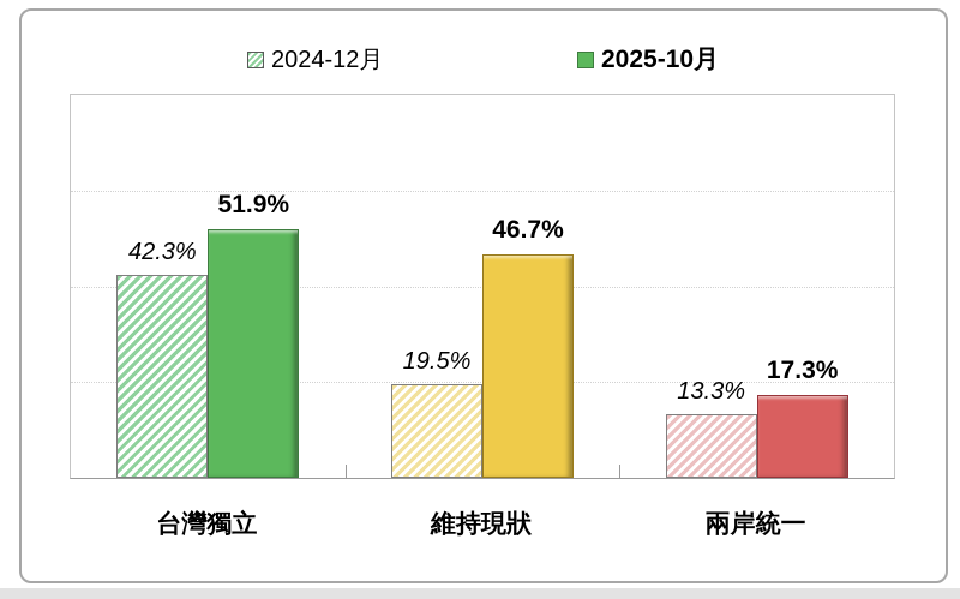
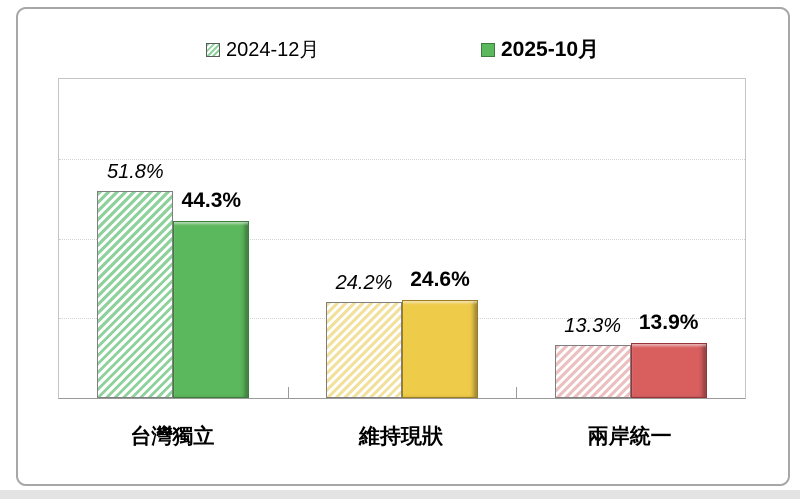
2024-12月/台灣獨立: 42.3% -> 51.8%
2025-10月/台灣獨立: 51.9% -> 44.3%
2024-12月/維持現狀: 19.5% -> 24.2%
2025-10月/維持現狀: 46.7% -> 24.6%
2025-10月/兩岸統一: 17.3% -> 13.9%
